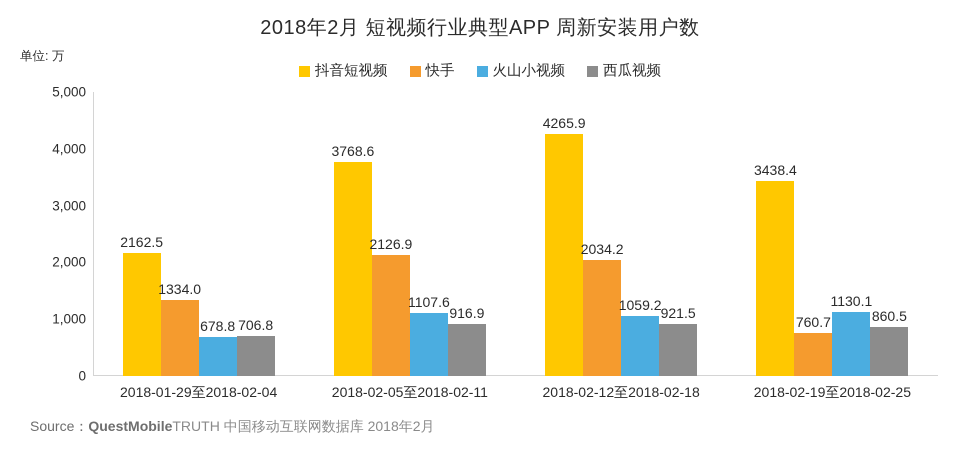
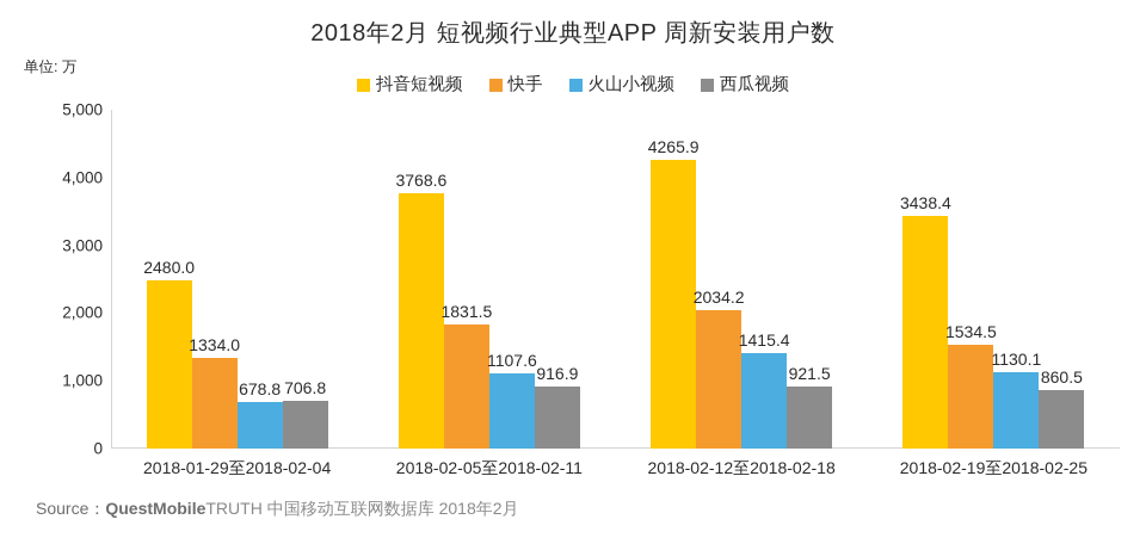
抖音短视频/2018-01-29至2018-02-04: 2162.5 -> 2480.0
快手/2018-02-05至2018-02-11: 2126.9 -> 1831.5
火山小视频/2018-02-12至2018-02-18: 1059.2 -> 1415.4
快手/2018-02-19至2018-02-25: 760.7 -> 1534.5
